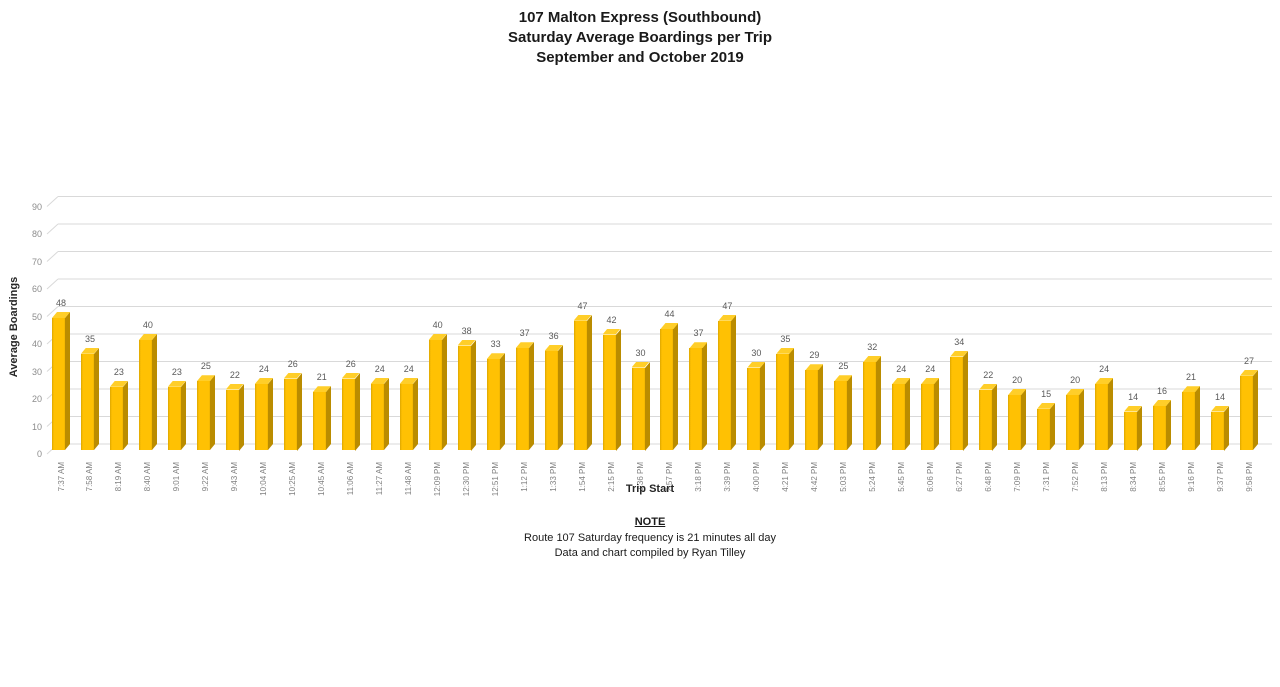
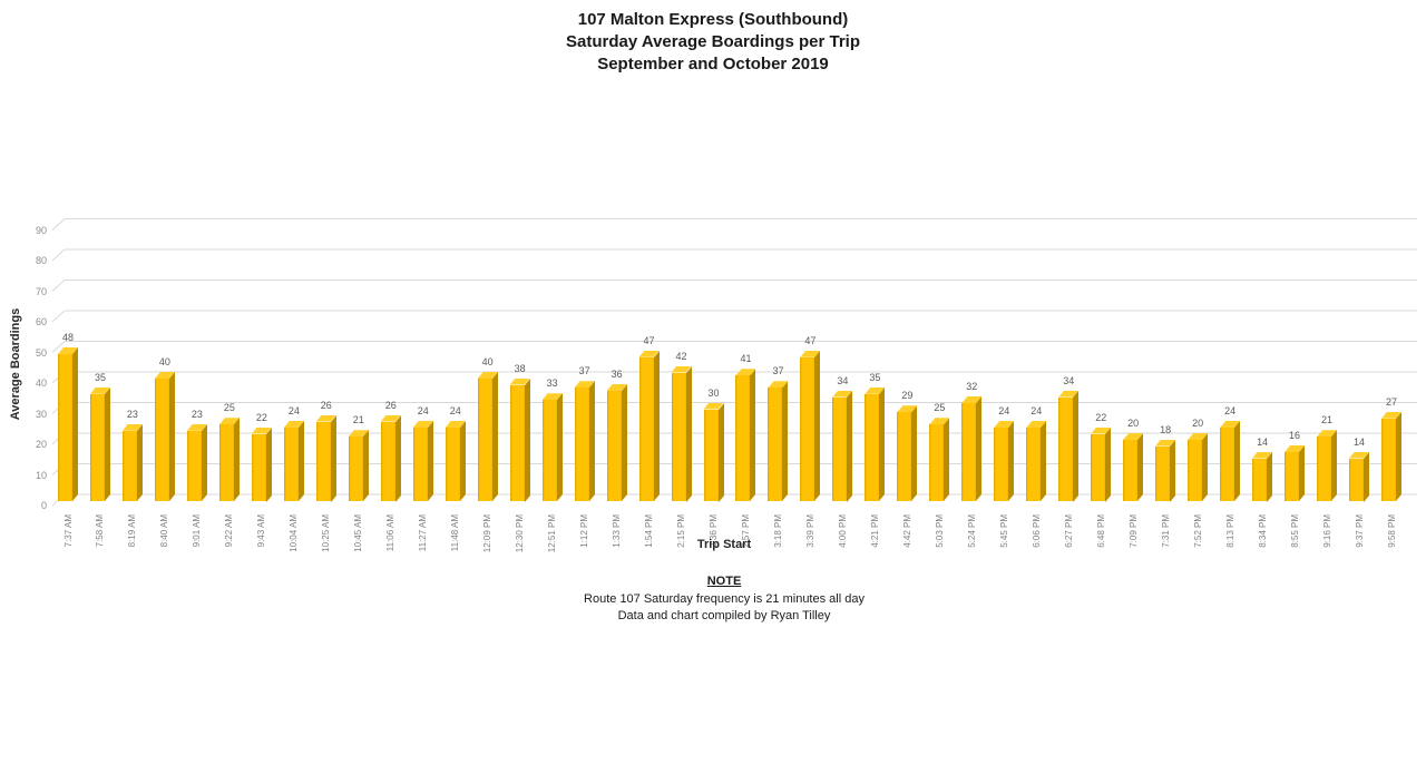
2:57 PM: 44 -> 41
4:00 PM: 30 -> 34
7:31 PM: 15 -> 18
